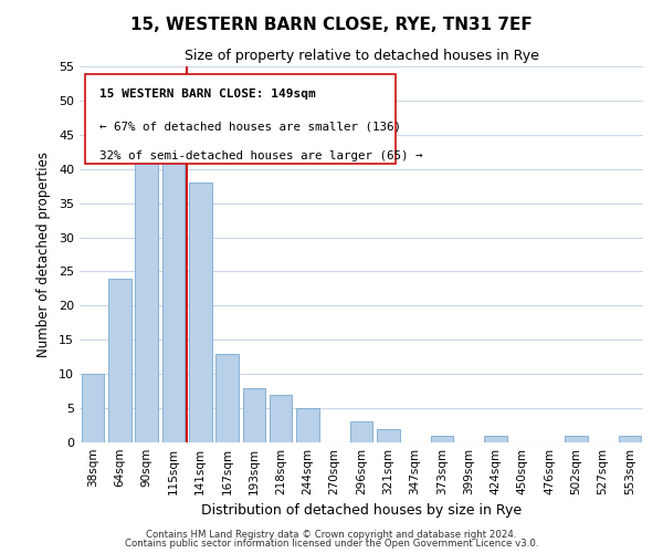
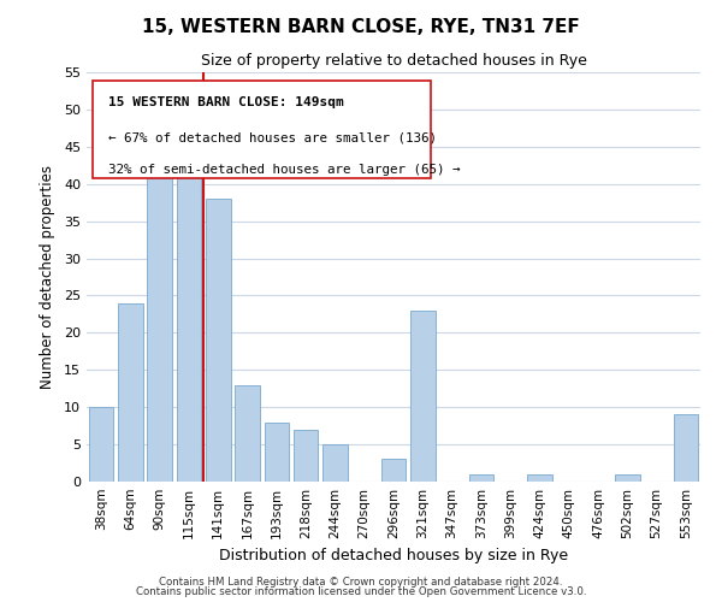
321sqm: 2 -> 23
553sqm: 1 -> 9
